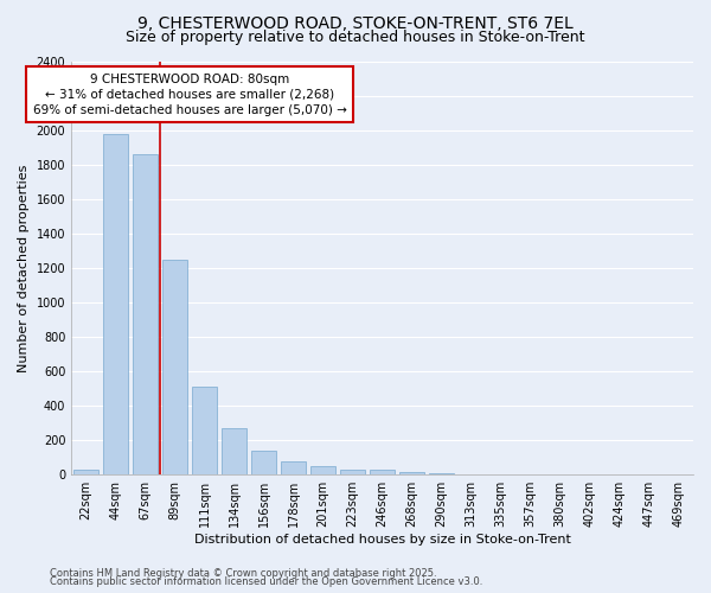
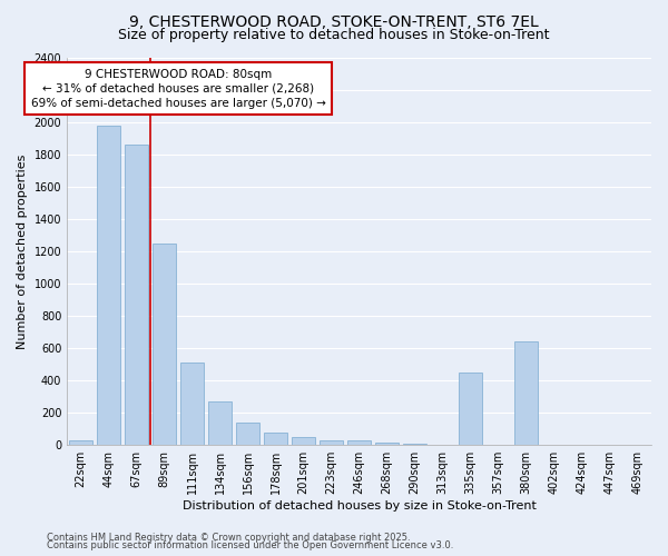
335sqm: 0 -> 450
380sqm: 0 -> 640
